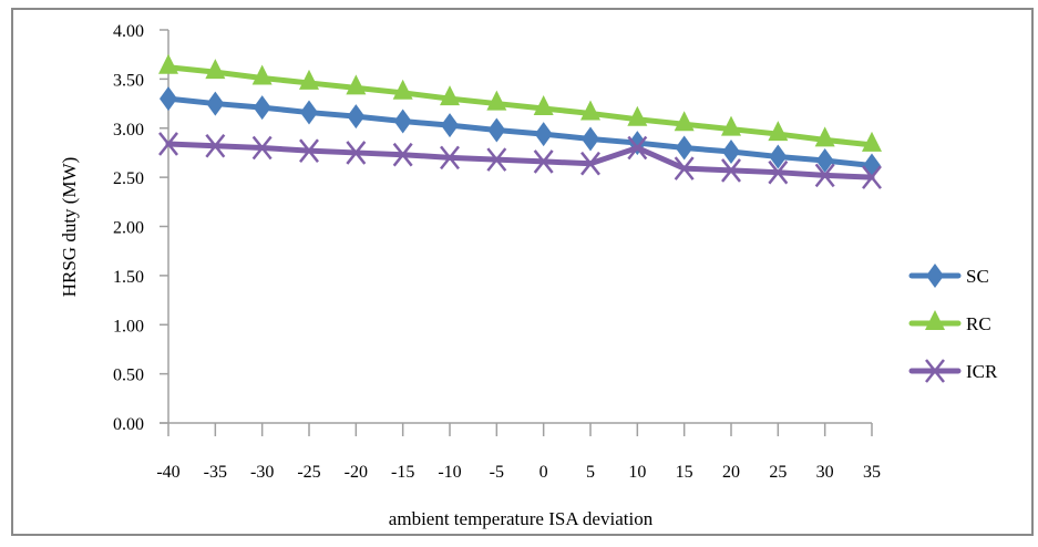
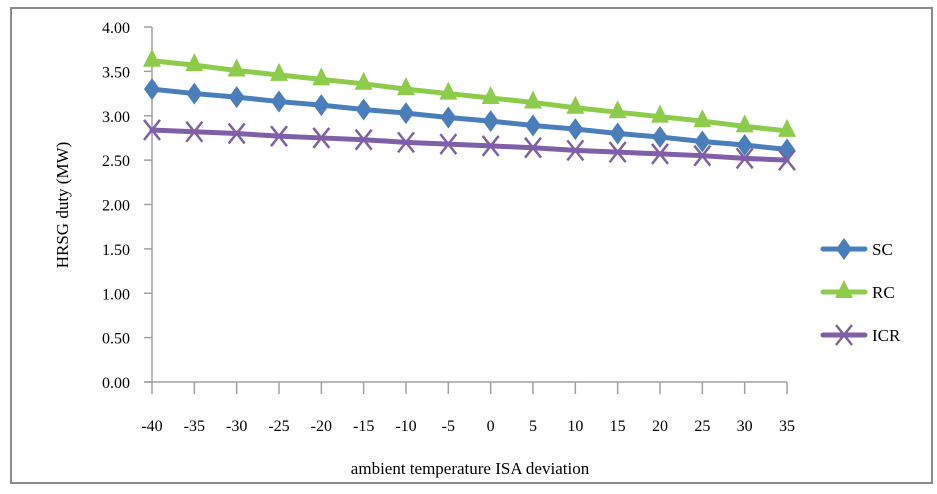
ICR/10: 2.8 -> 2.6
